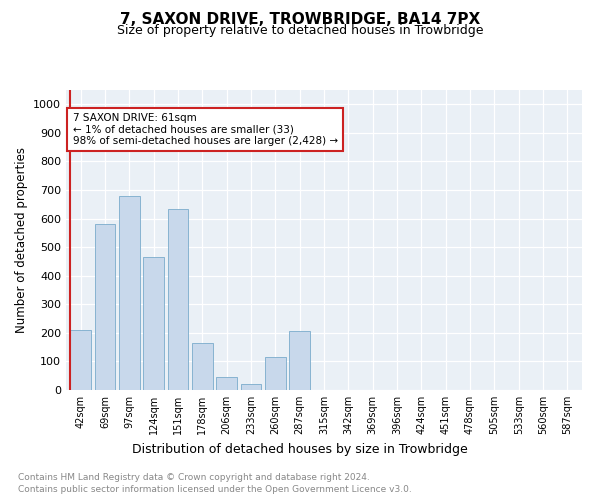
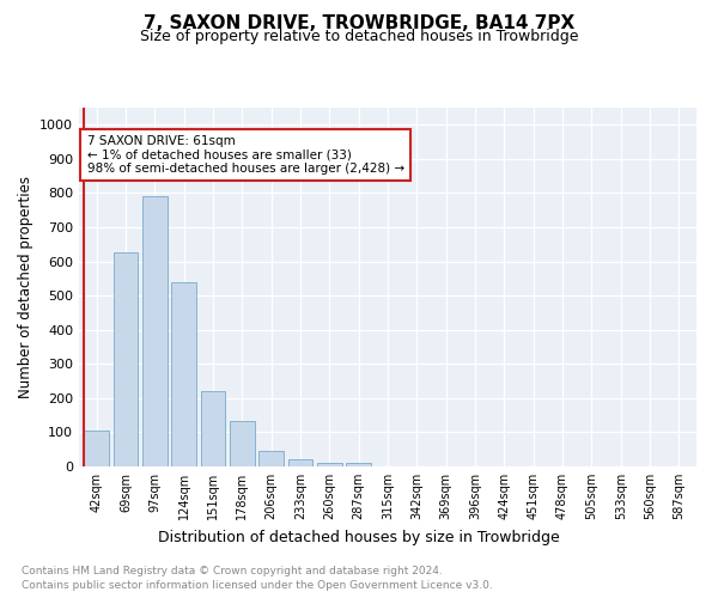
42sqm: 210 -> 105
69sqm: 580 -> 625
97sqm: 680 -> 790
124sqm: 465 -> 540
151sqm: 635 -> 220
178sqm: 165 -> 133
260sqm: 115 -> 12
287sqm: 205 -> 9
